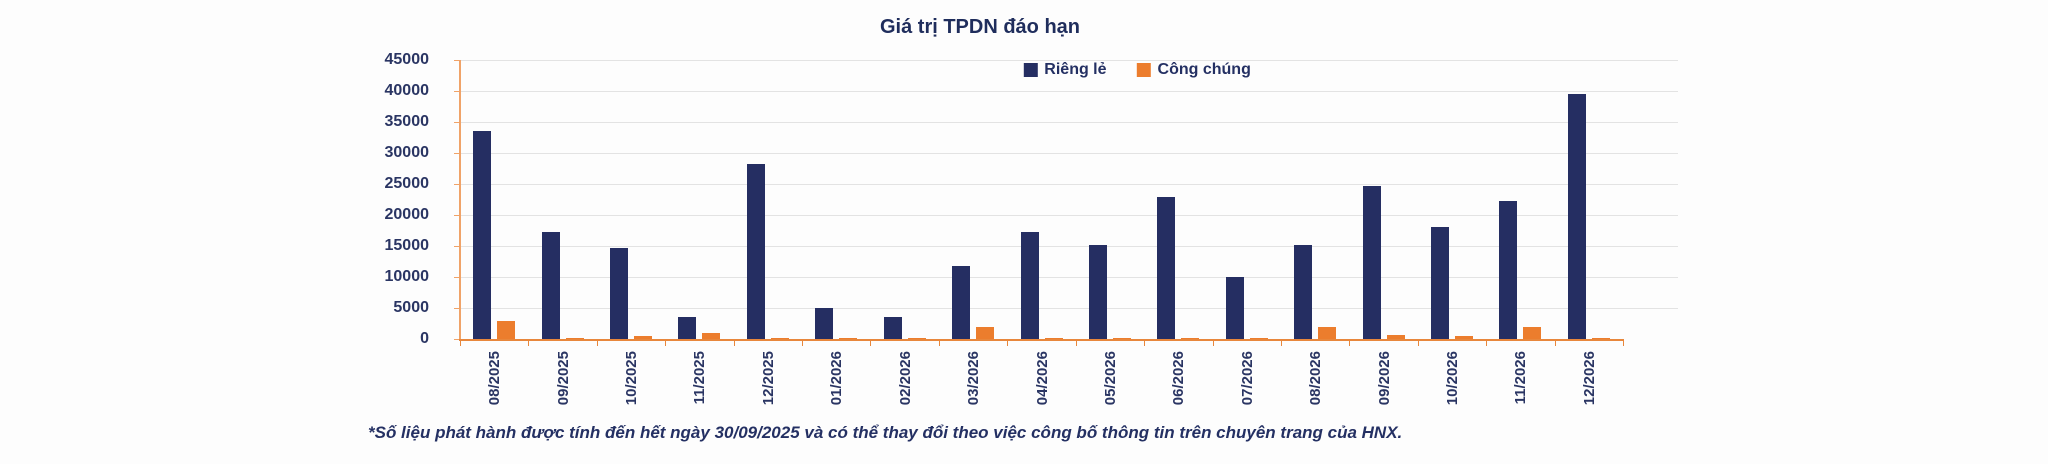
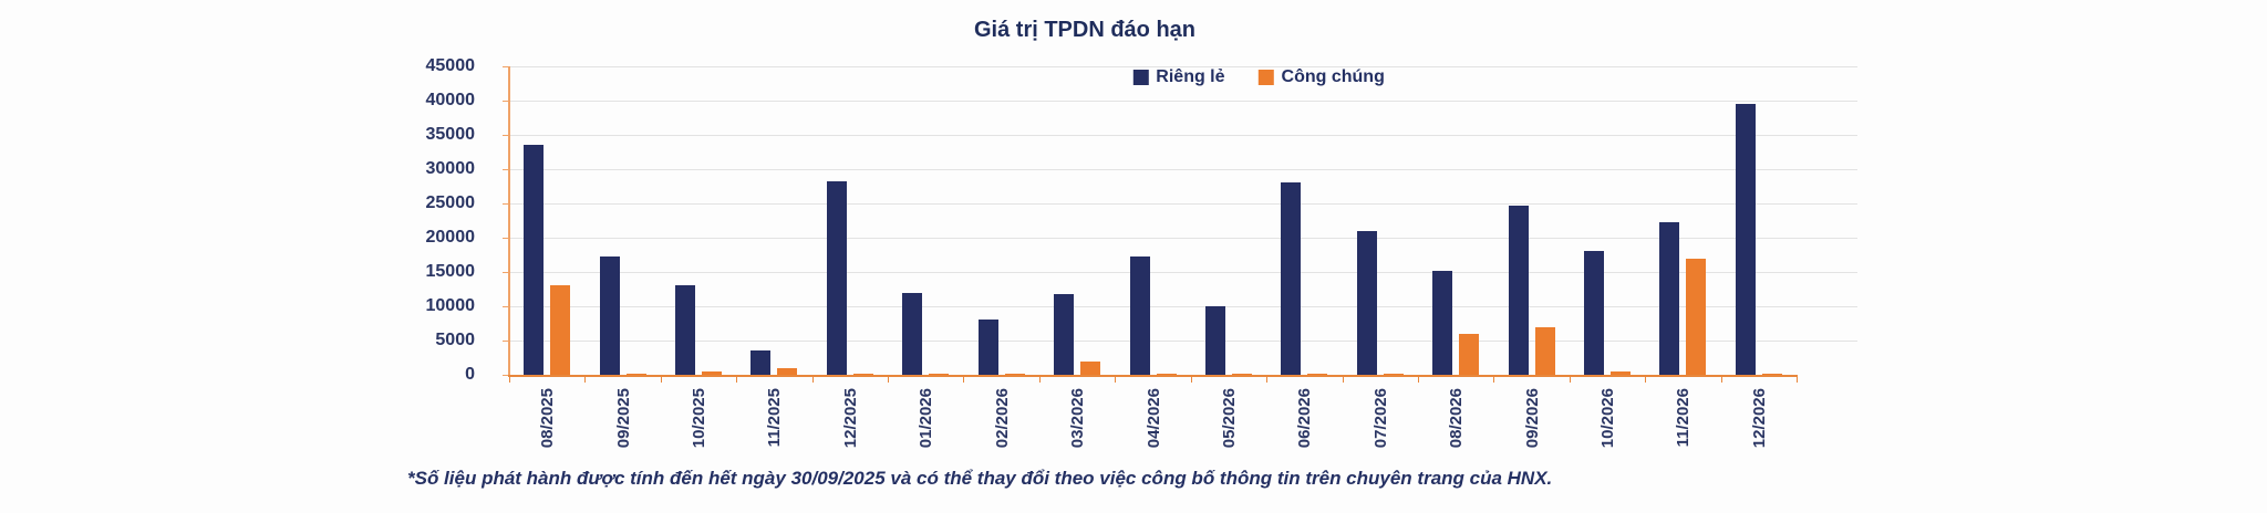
Công chúng/08/2025: 3000 -> 13000
Riêng lẻ/10/2025: 15000 -> 13000
Riêng lẻ/01/2026: 5000 -> 12000
Riêng lẻ/02/2026: 4000 -> 8000
Riêng lẻ/05/2026: 15000 -> 10000
Riêng lẻ/06/2026: 23000 -> 28000
Riêng lẻ/07/2026: 10000 -> 21000
Công chúng/08/2026: 2000 -> 6000
Công chúng/09/2026: 1000 -> 7000
Công chúng/11/2026: 2000 -> 17000
